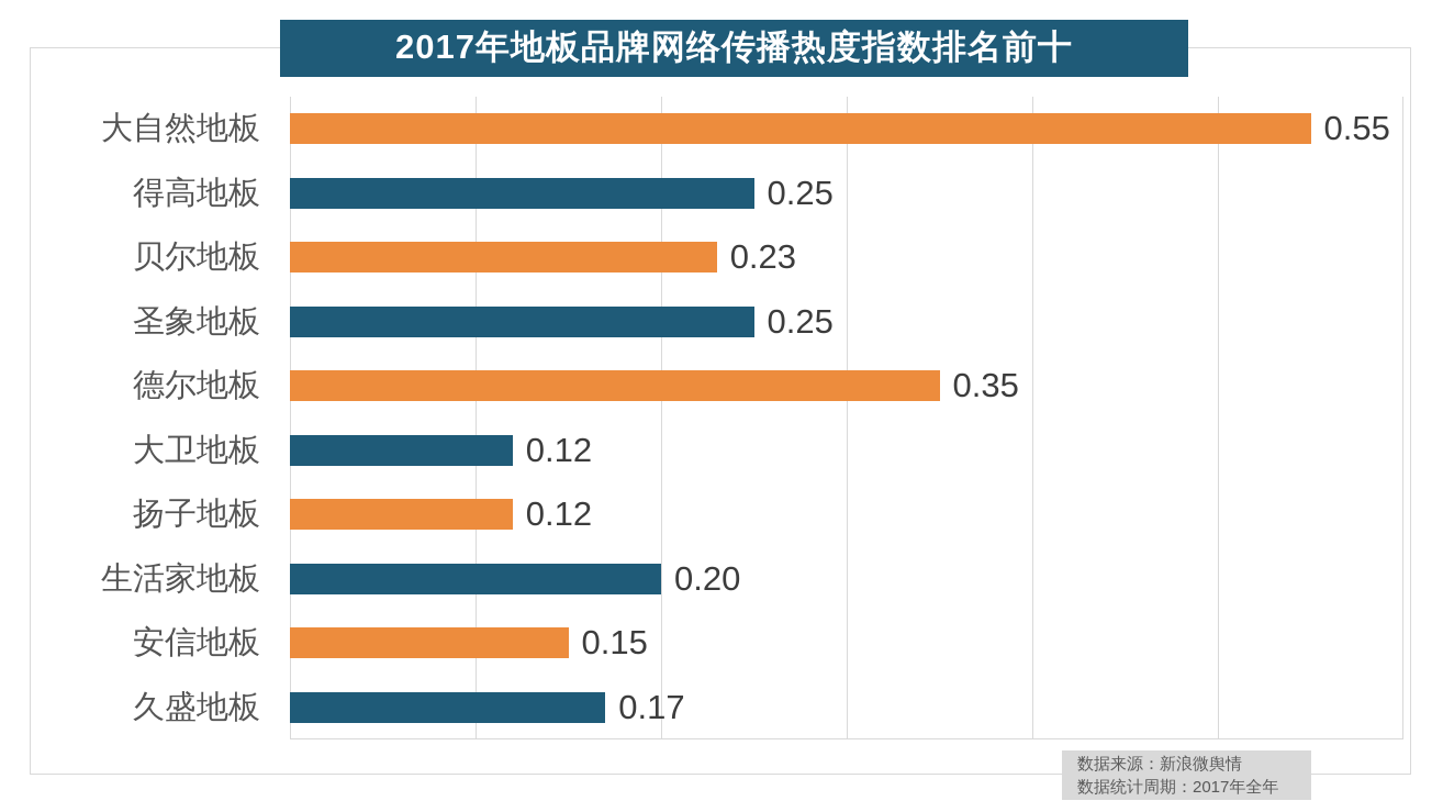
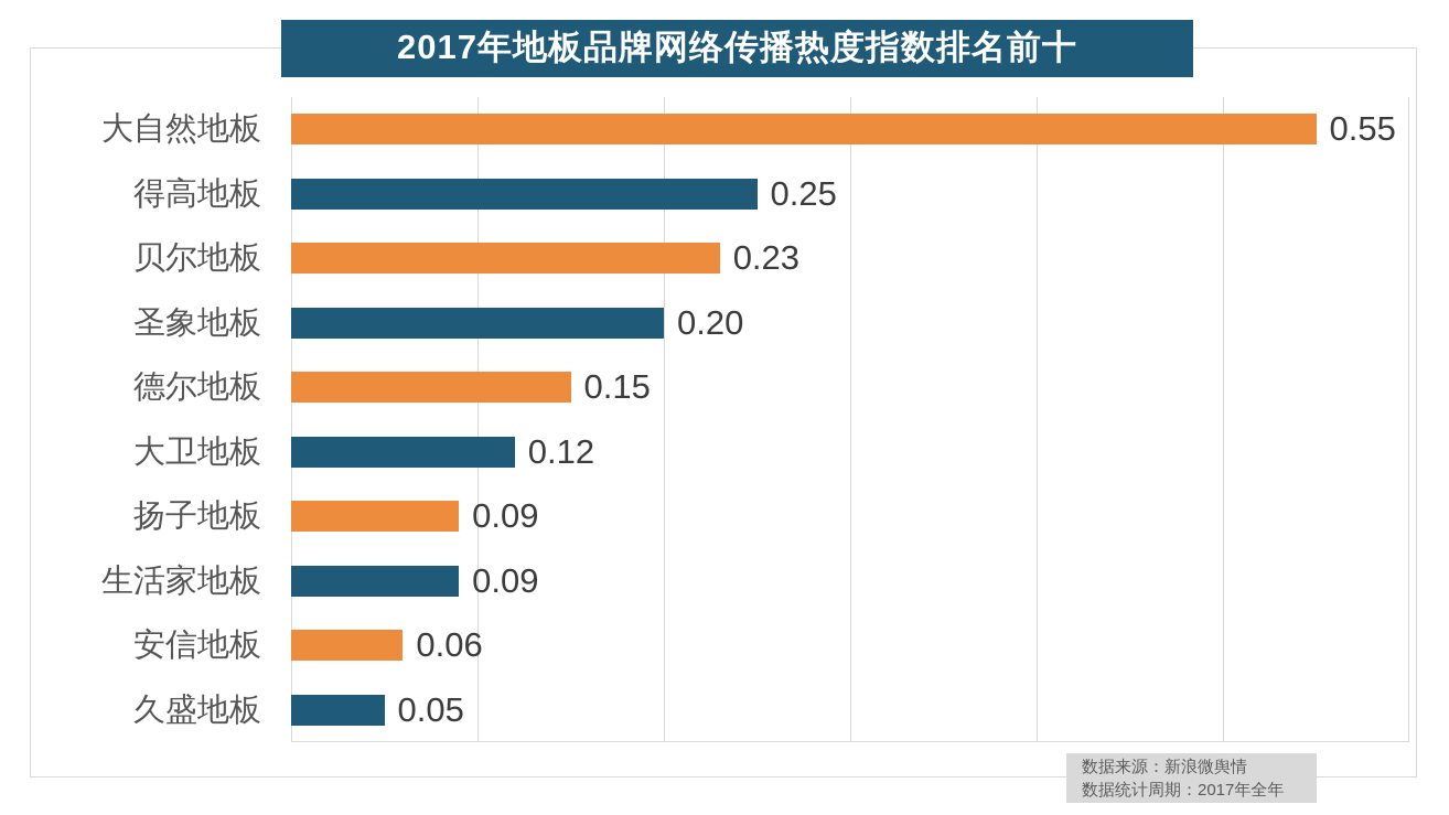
圣象地板: 0.25 -> 0.20
德尔地板: 0.35 -> 0.15
扬子地板: 0.12 -> 0.09
生活家地板: 0.20 -> 0.09
安信地板: 0.15 -> 0.06
久盛地板: 0.17 -> 0.05
